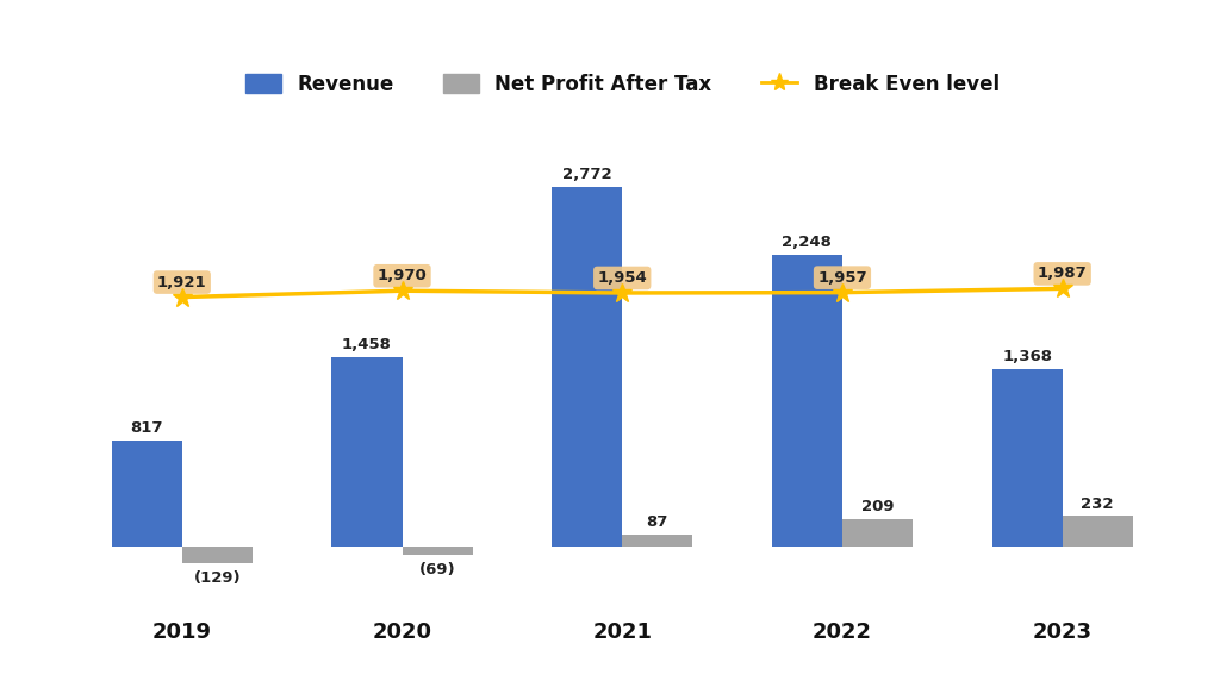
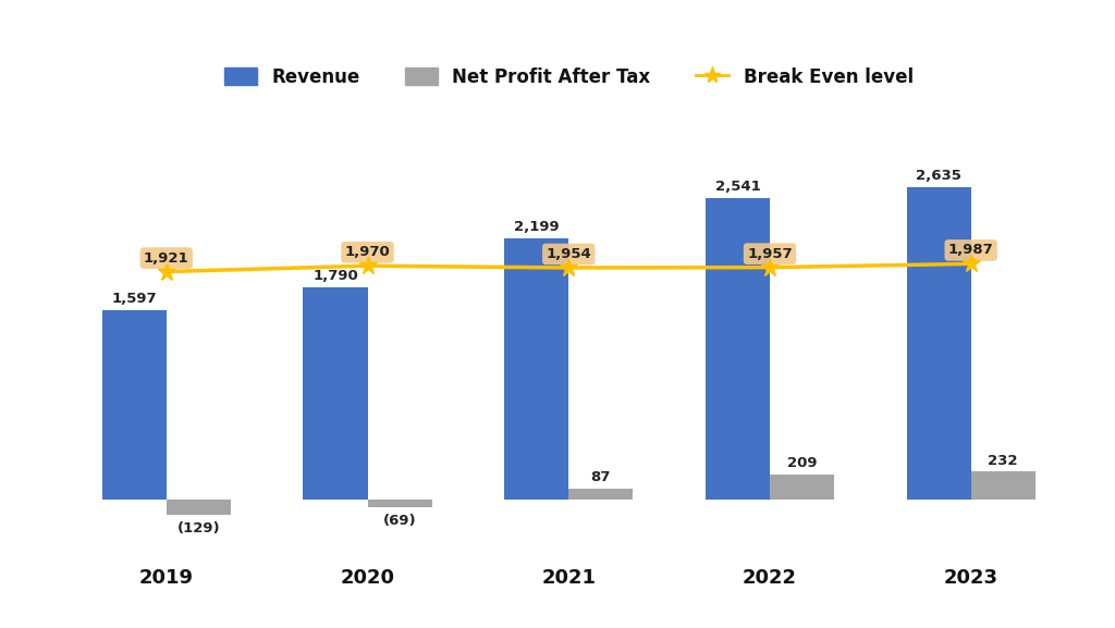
Revenue/2019: 817 -> 1,597
Revenue/2020: 1,458 -> 1,790
Revenue/2021: 2,772 -> 2,199
Revenue/2022: 2,248 -> 2,541
Revenue/2023: 1,368 -> 2,635
